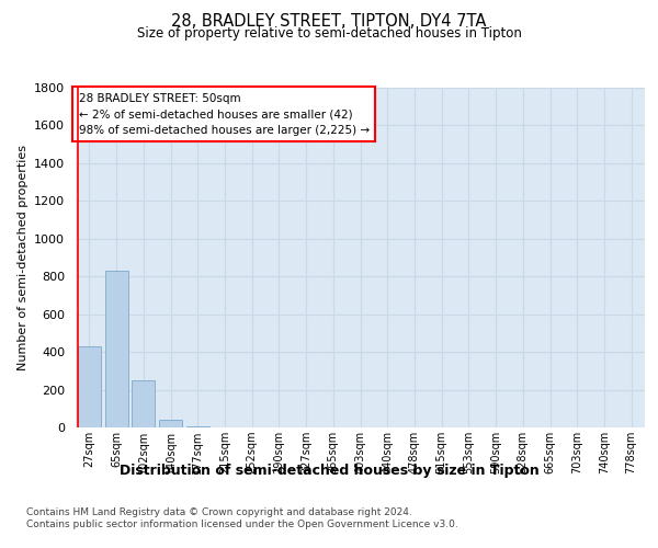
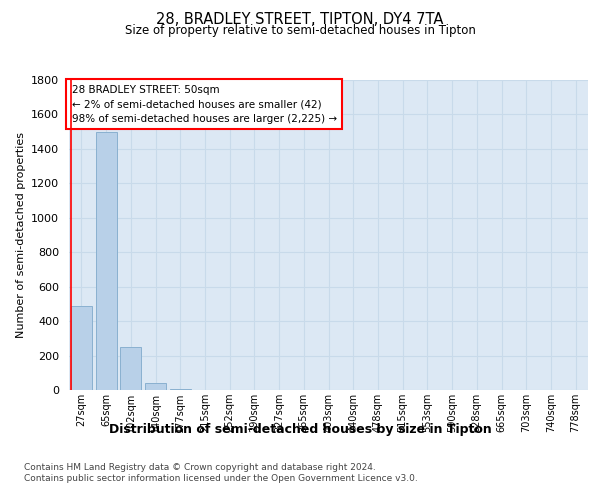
27sqm: 430 -> 490
65sqm: 830 -> 1500
